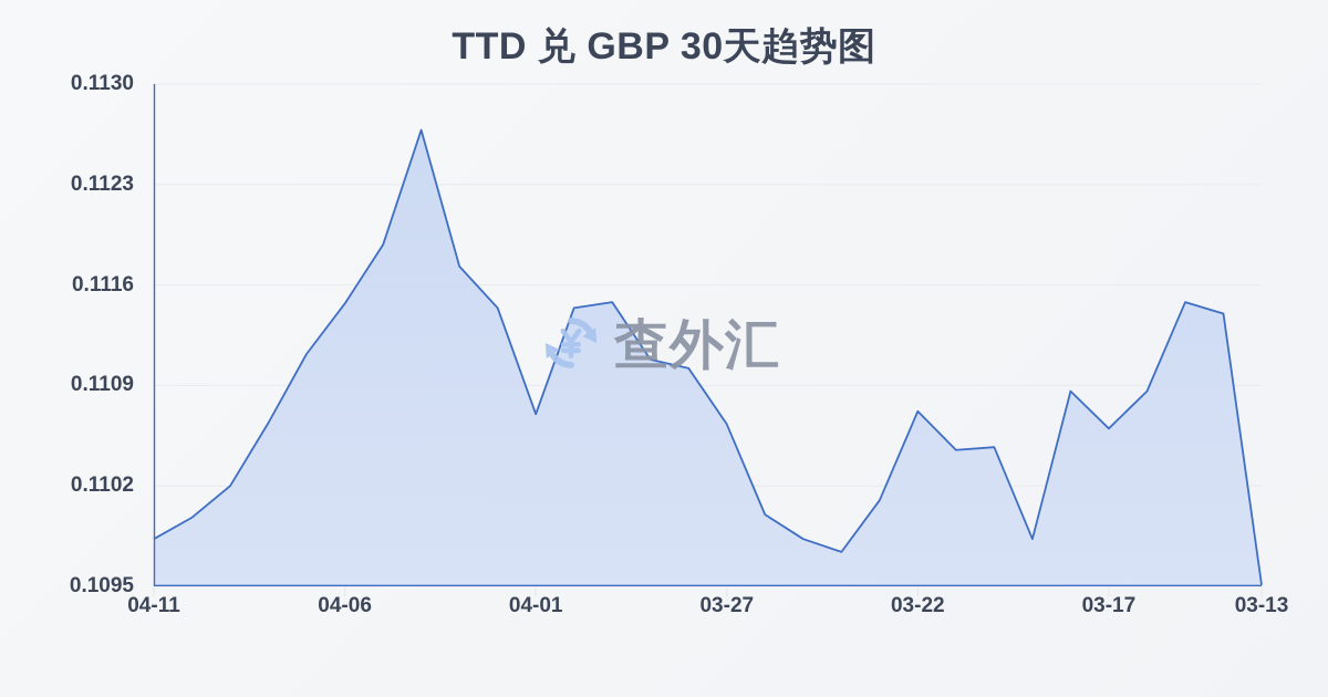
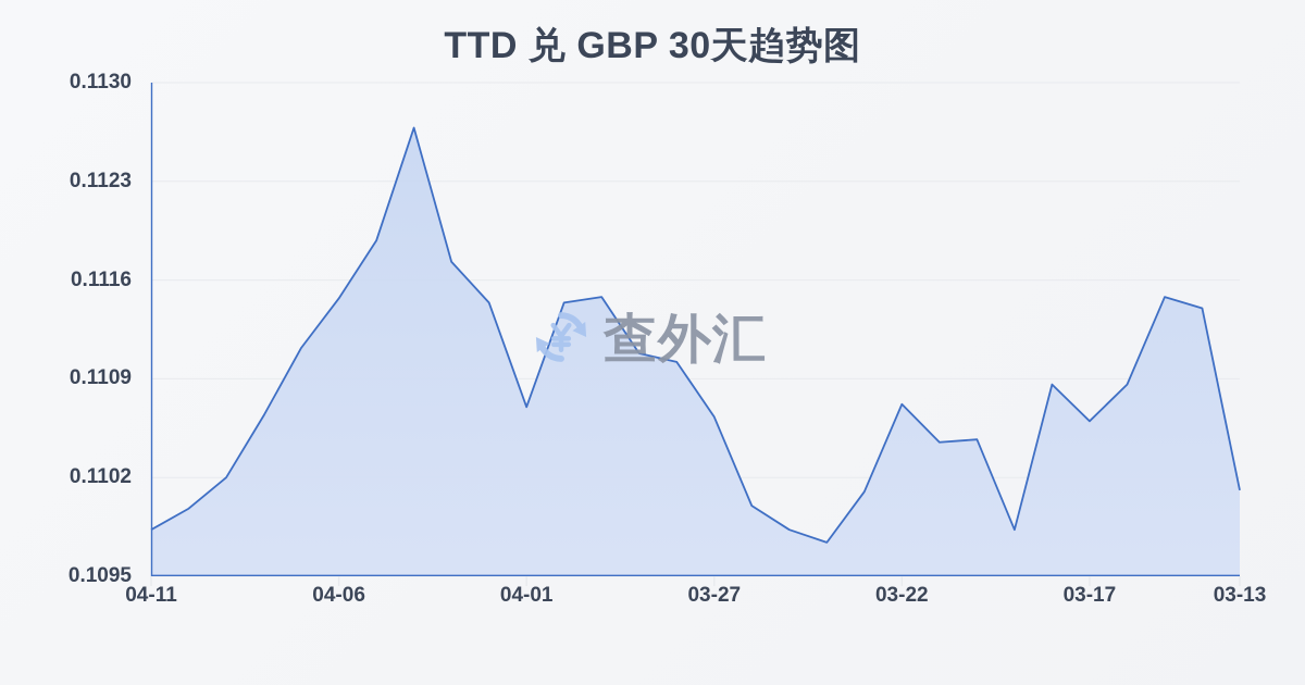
03-13: 0.10951 -> 0.11011
